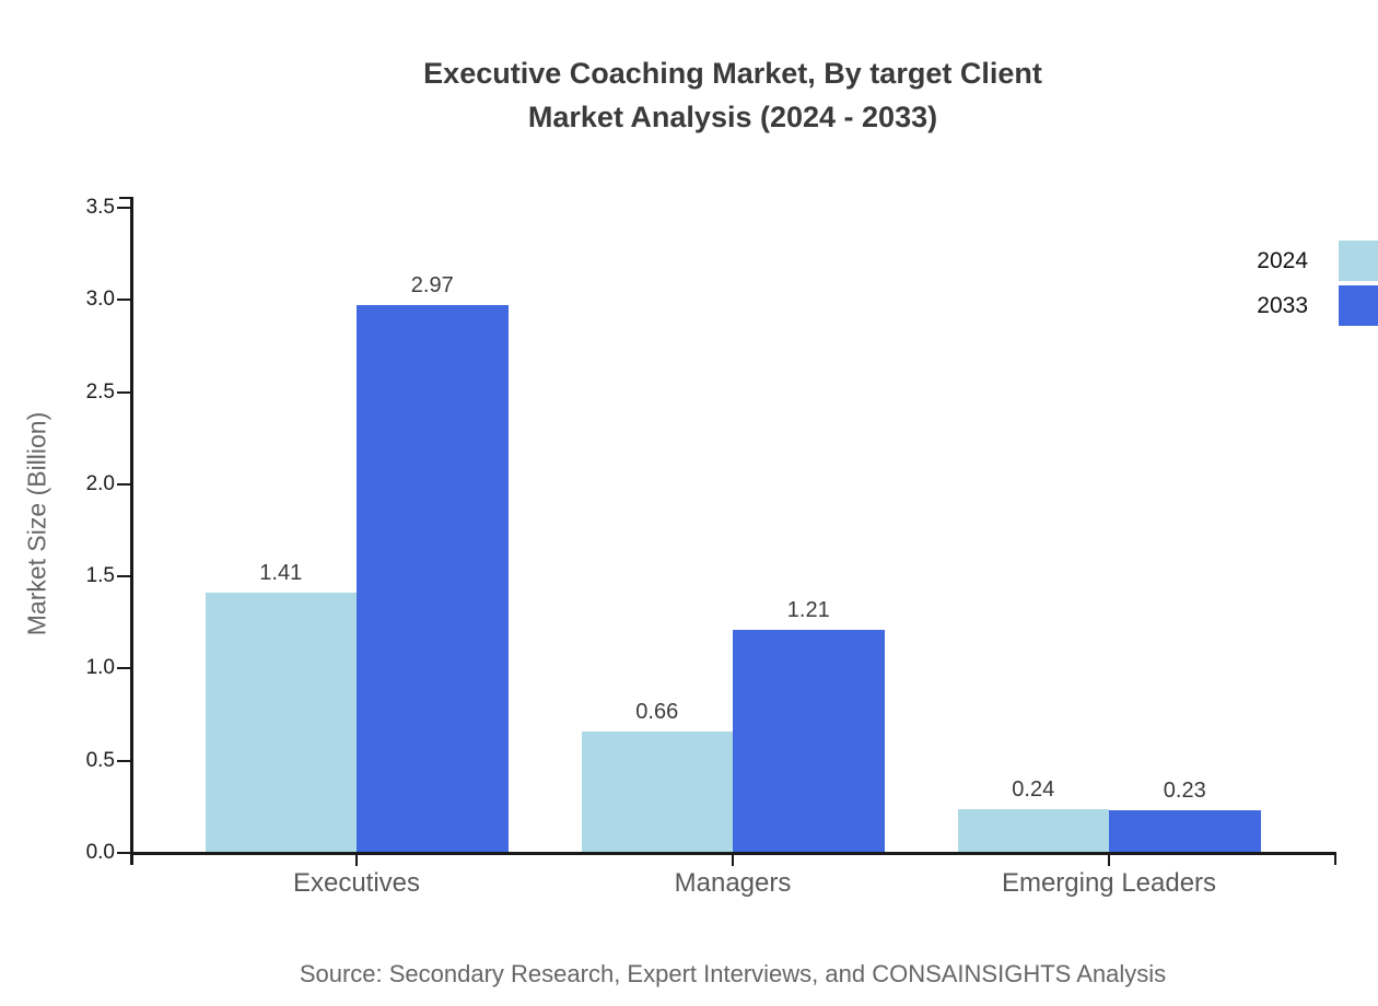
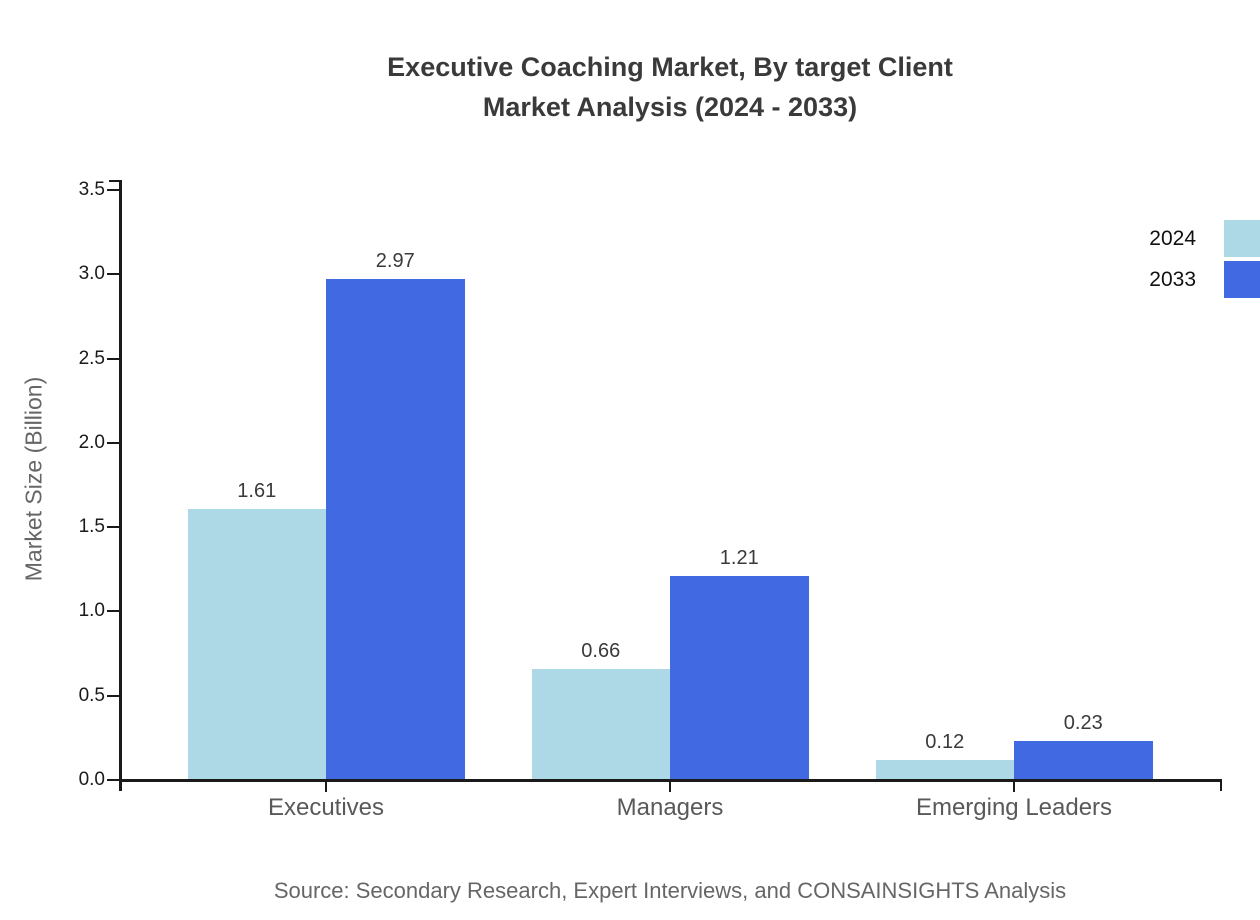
2024/Executives: 1.41 -> 1.61
2024/Emerging Leaders: 0.24 -> 0.12
